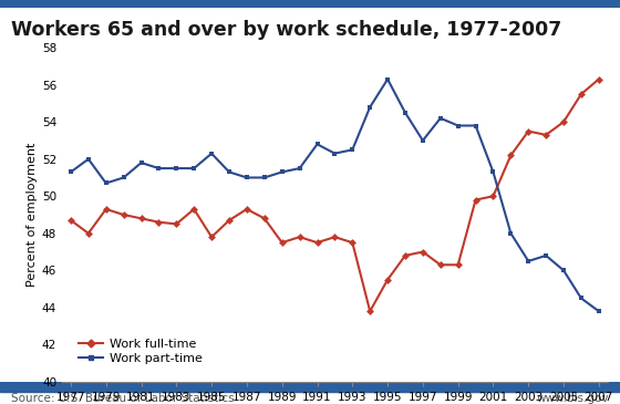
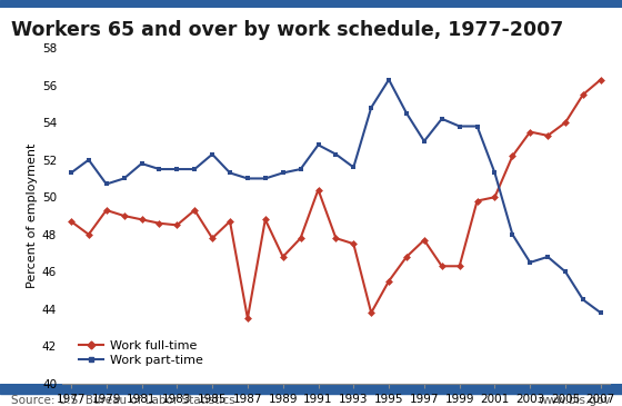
Work full-time/1987: 49.3 -> 43.5
Work full-time/1989: 47.5 -> 46.8
Work full-time/1991: 47.5 -> 50.4
Work part-time/1993: 52.5 -> 51.6
Work full-time/1997: 47.0 -> 47.7
